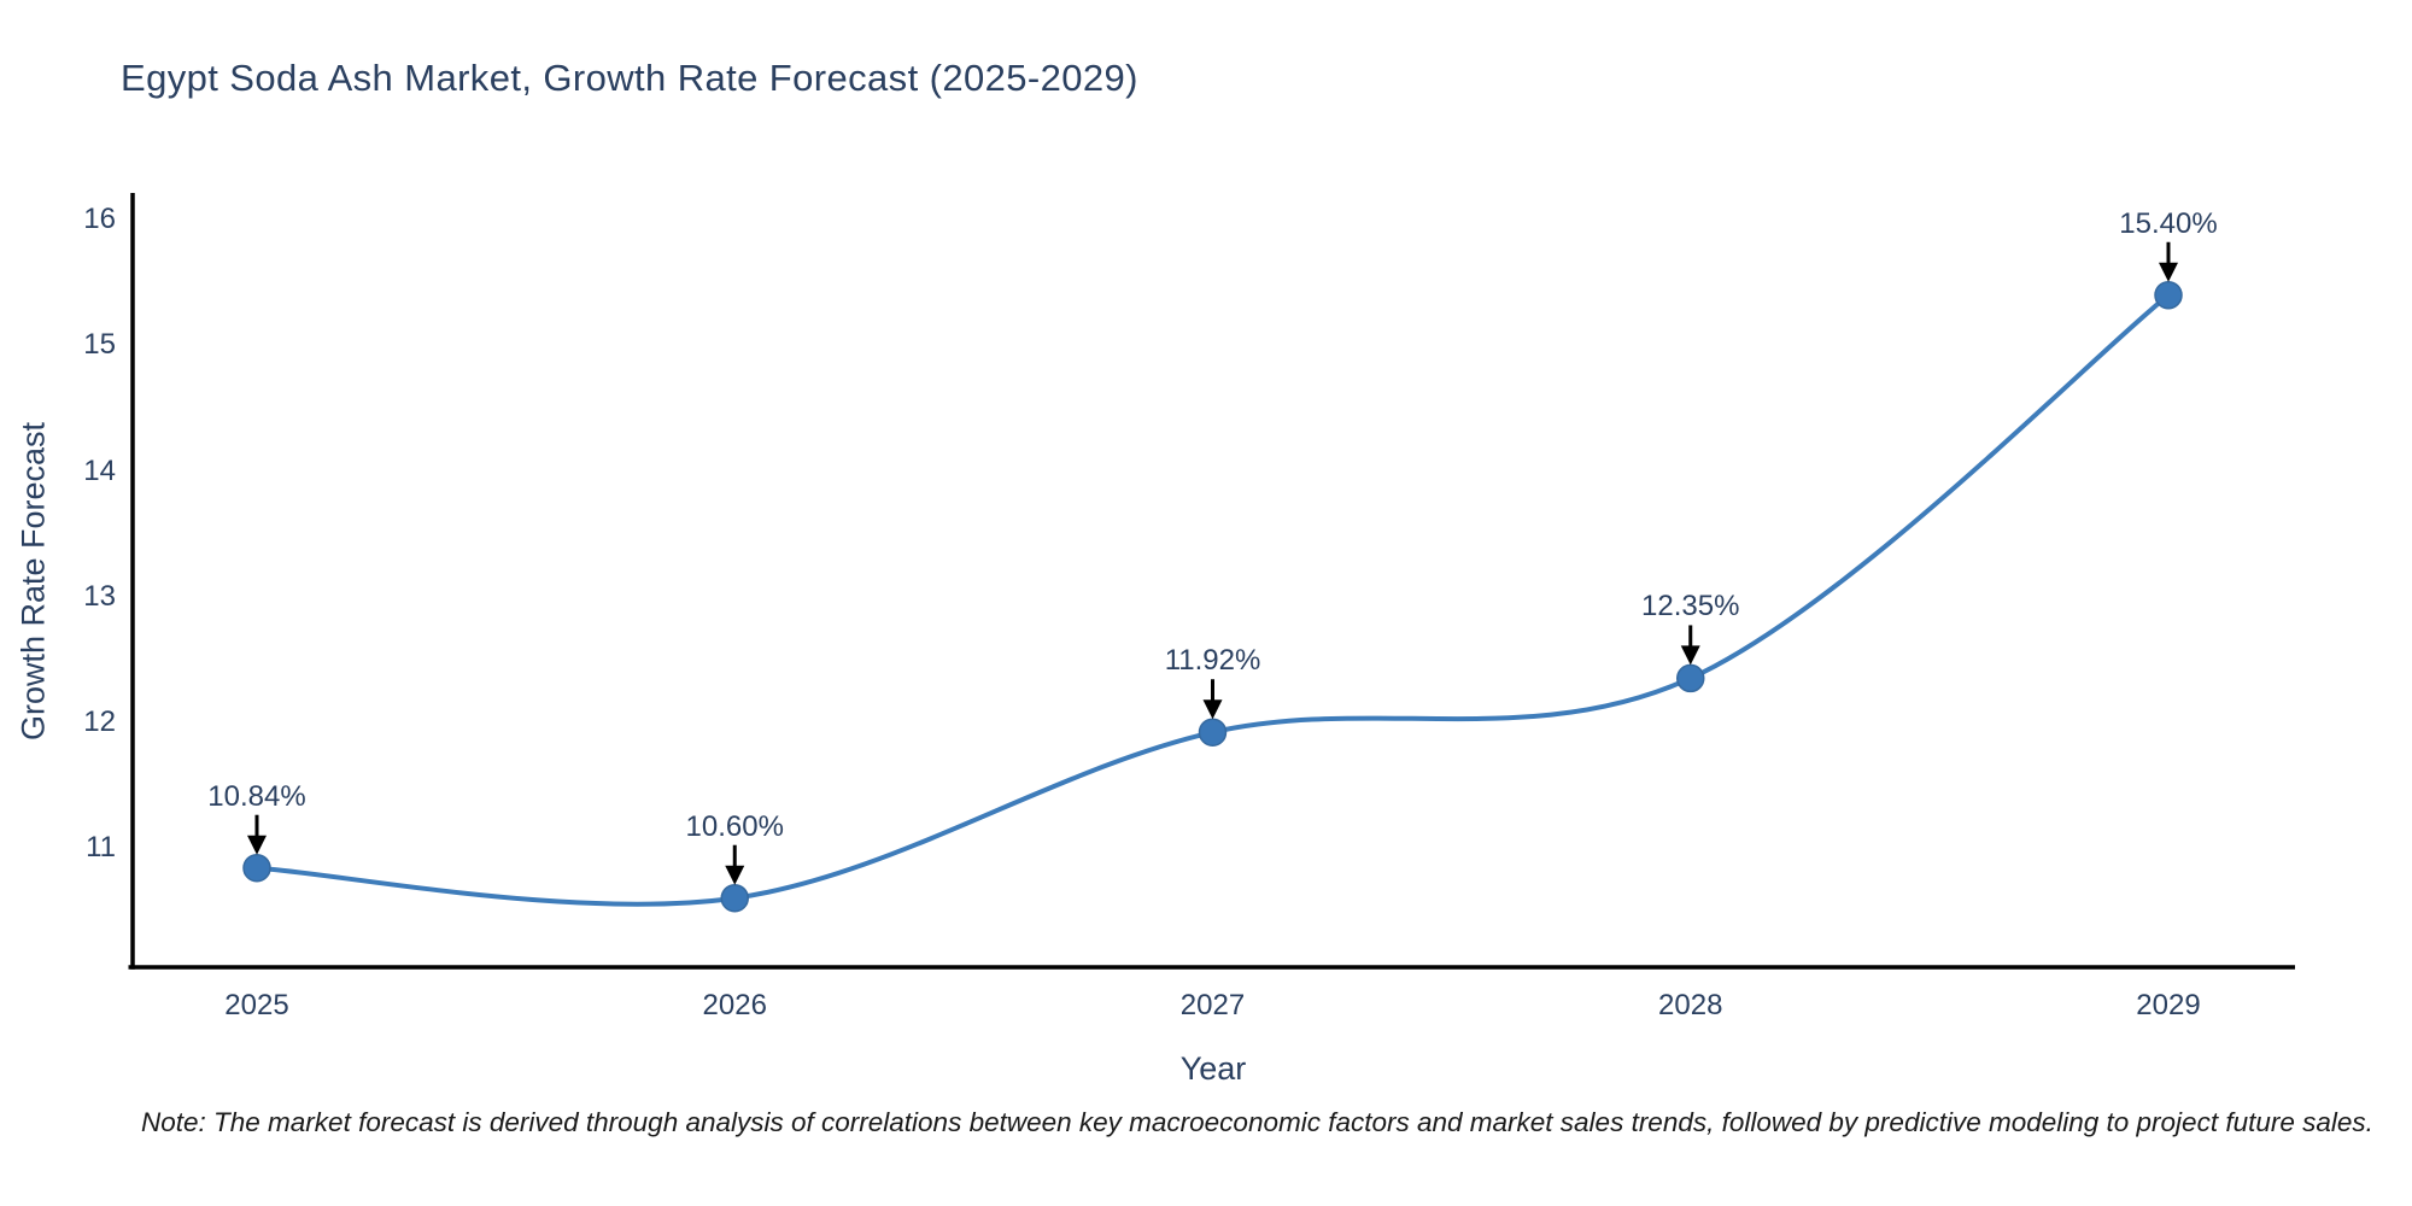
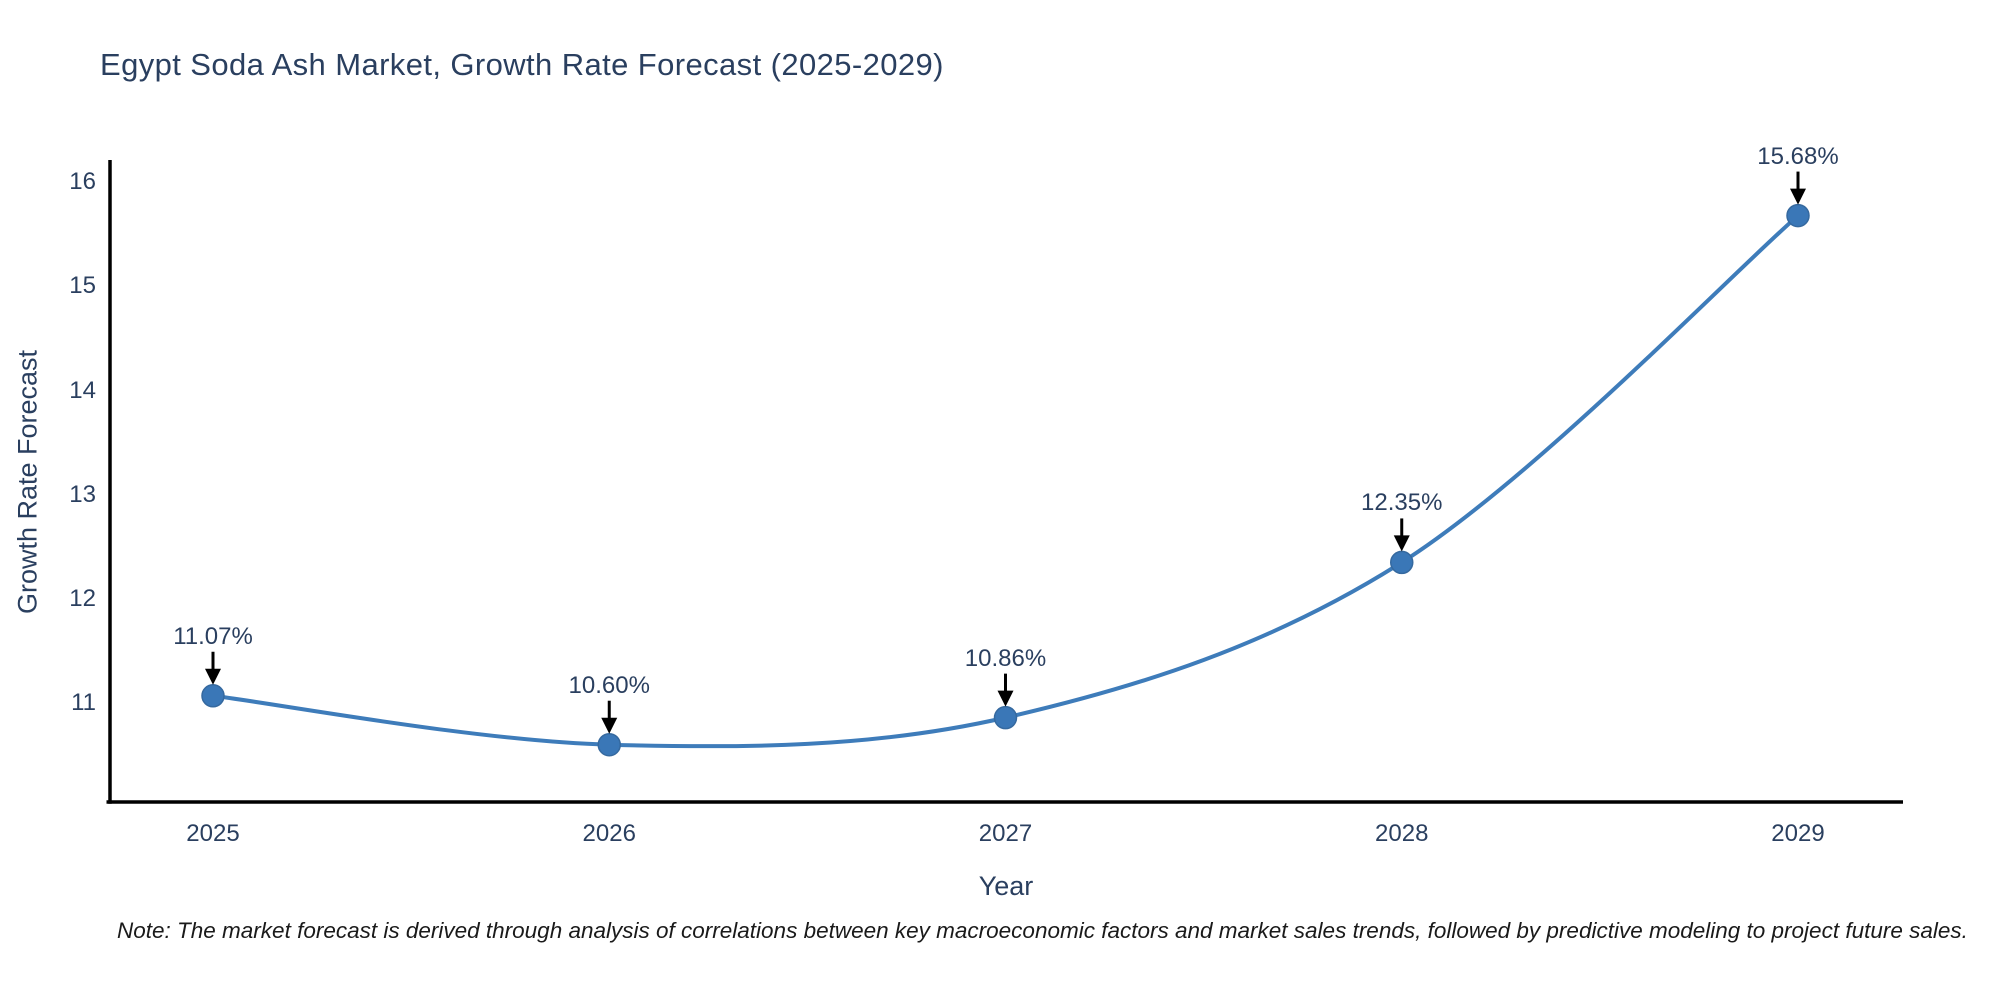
2025: 10.84% -> 11.07%
2027: 11.92% -> 10.86%
2029: 15.40% -> 15.68%
